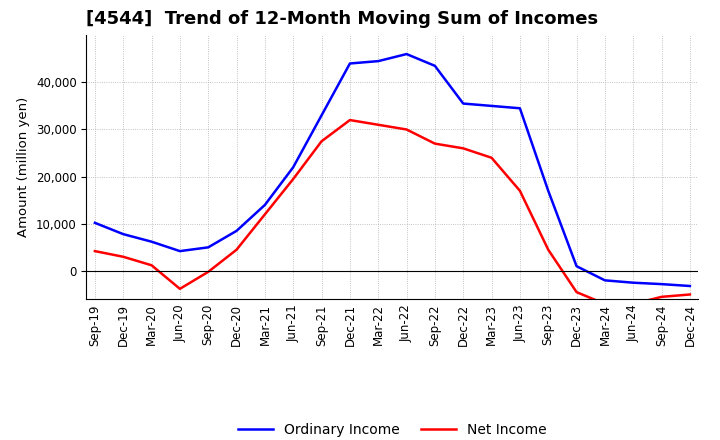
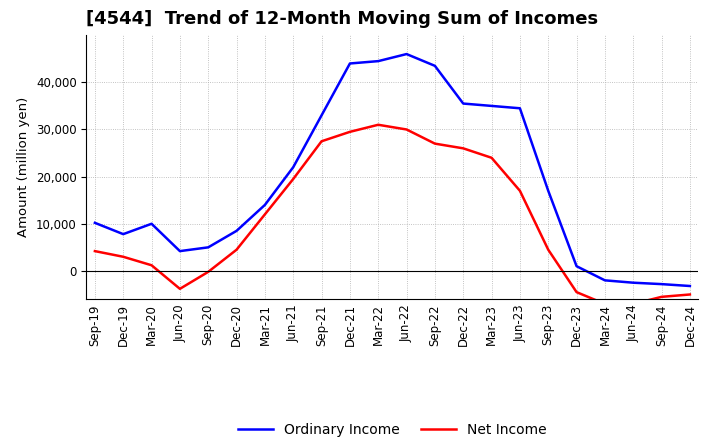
Ordinary Income/Mar-20: 6,200 -> 10,000
Net Income/Dec-21: 32,000 -> 29,500
